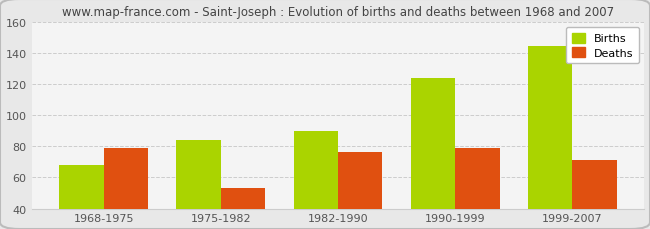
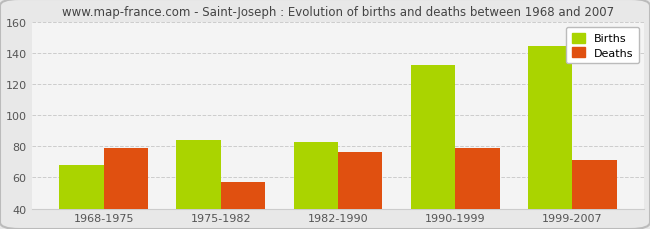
Deaths/1975-1982: 53 -> 57
Births/1982-1990: 90 -> 83
Births/1990-1999: 124 -> 132
